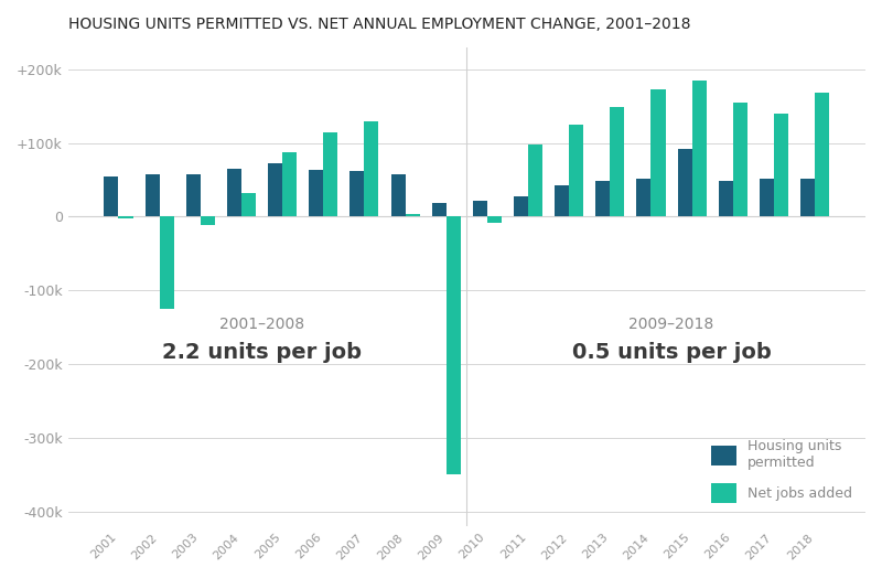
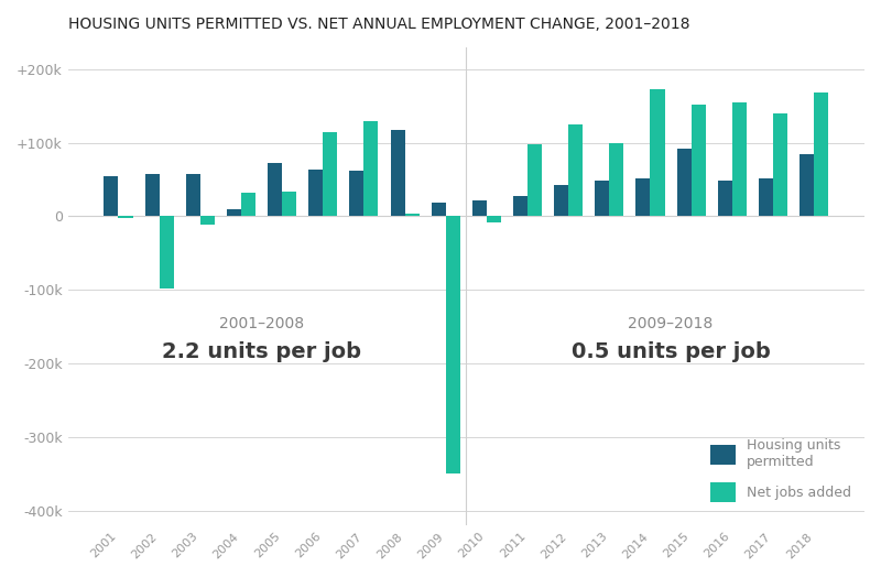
Net jobs added/2002: -125k -> -98k
Housing units permitted/2004: 65k -> 10k
Net jobs added/2005: 88k -> 34k
Housing units permitted/2008: 57k -> 118k
Net jobs added/2013: 148k -> 100k
Net jobs added/2015: 185k -> 152k
Housing units permitted/2018: 52k -> 84k
